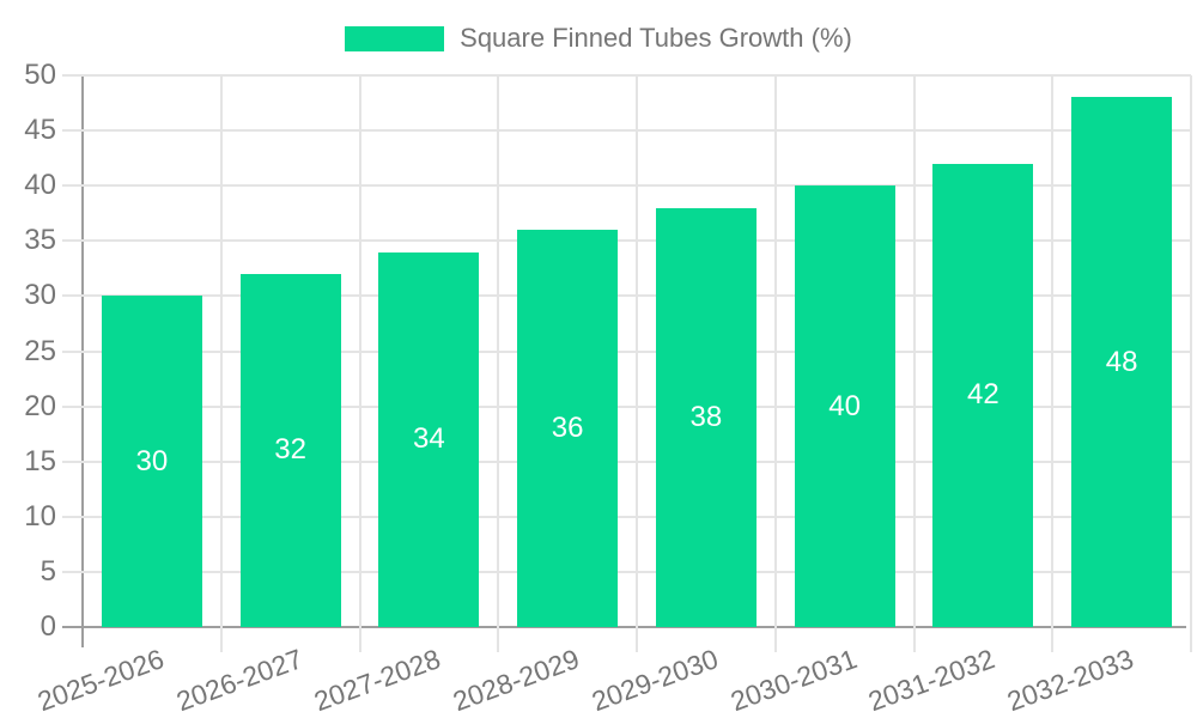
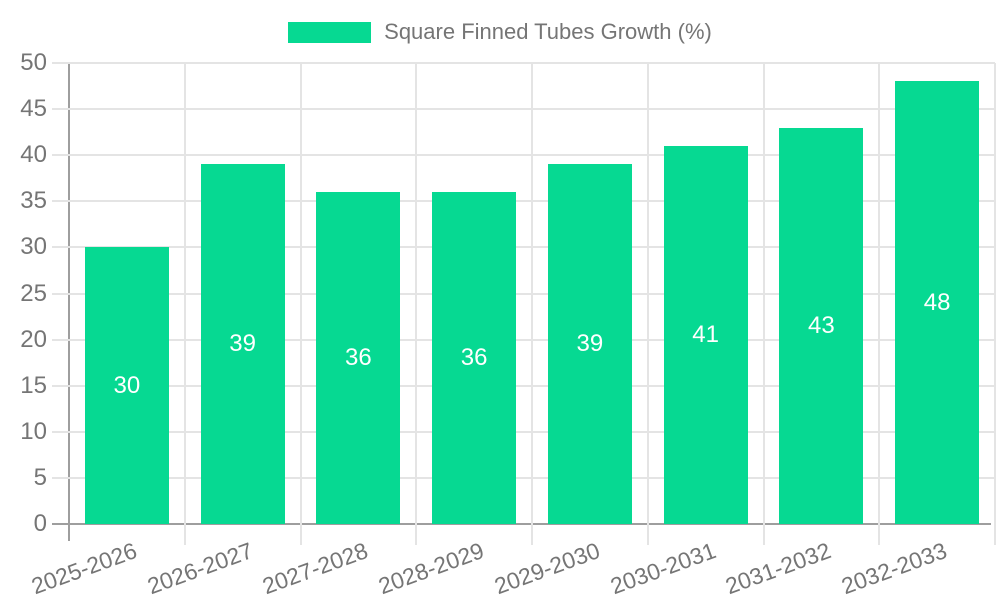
2026-2027: 32 -> 39
2027-2028: 34 -> 36
2029-2030: 38 -> 39
2030-2031: 40 -> 41
2031-2032: 42 -> 43
